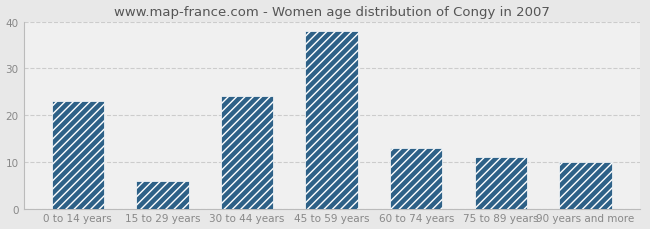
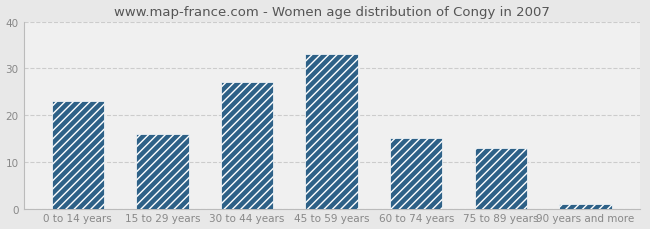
15 to 29 years: 6 -> 16
30 to 44 years: 24 -> 27
45 to 59 years: 38 -> 33
60 to 74 years: 13 -> 15
75 to 89 years: 11 -> 13
90 years and more: 10 -> 1
